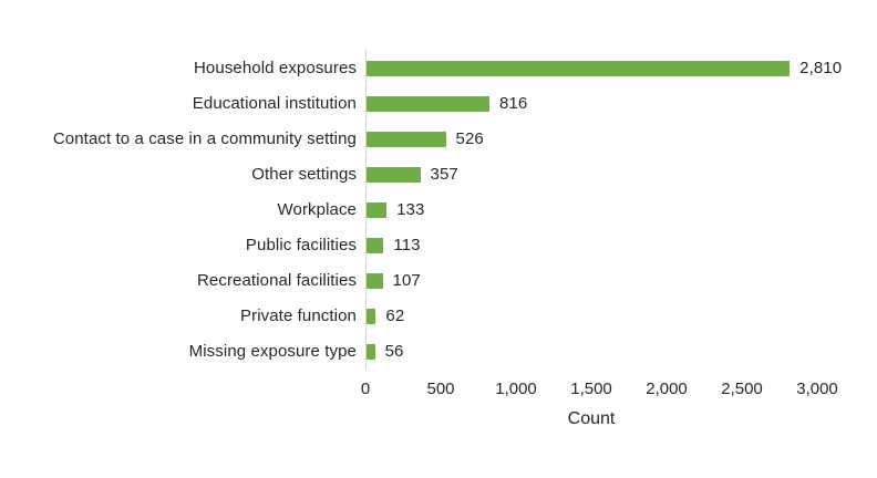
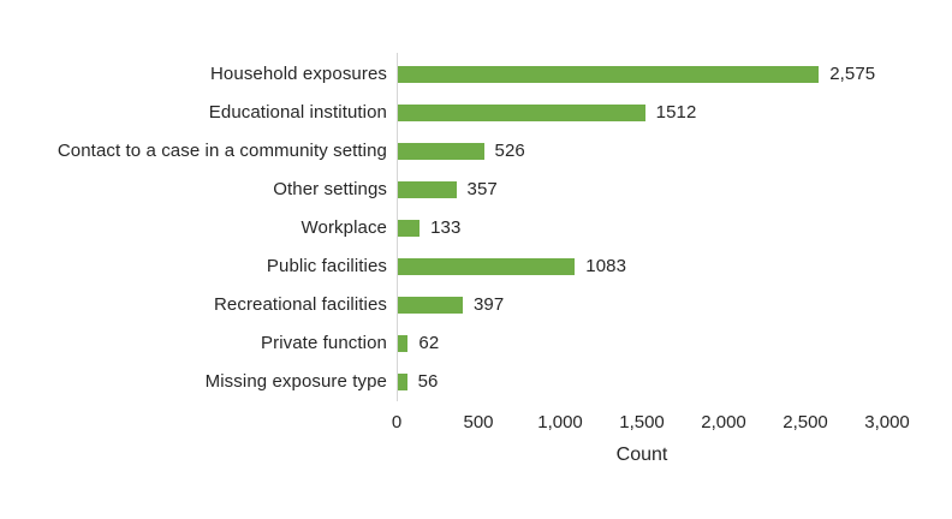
Household exposures: 2,810 -> 2,575
Educational institution: 816 -> 1512
Public facilities: 113 -> 1083
Recreational facilities: 107 -> 397
